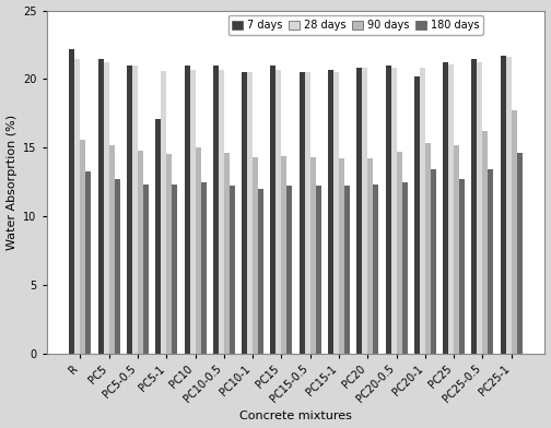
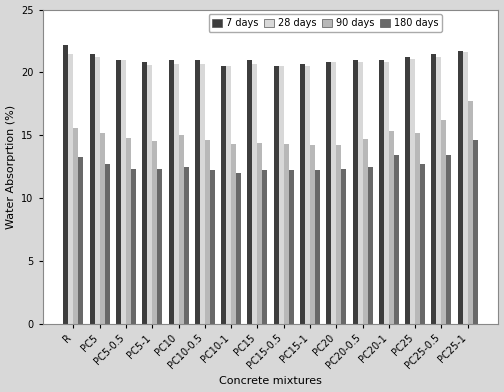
7 days/PC5-1: 17.1 -> 20.8
7 days/PC20-1: 20.2 -> 21.0
